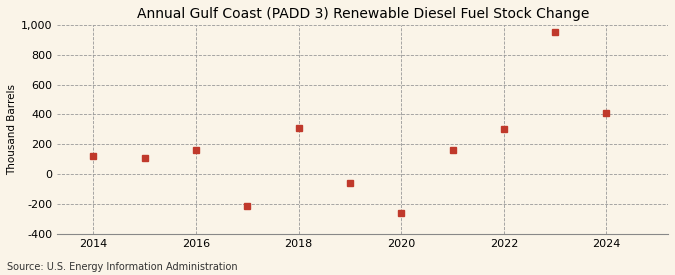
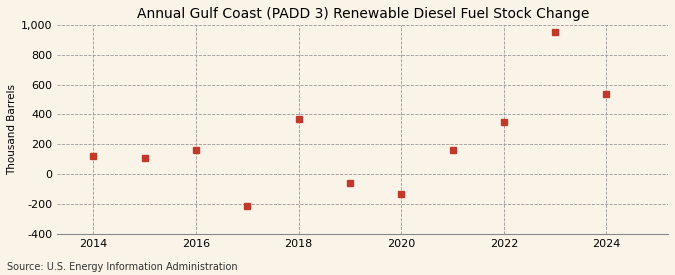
2018: 310 -> 370
2020: -260 -> -130
2022: 300 -> 350
2024: 410 -> 540
